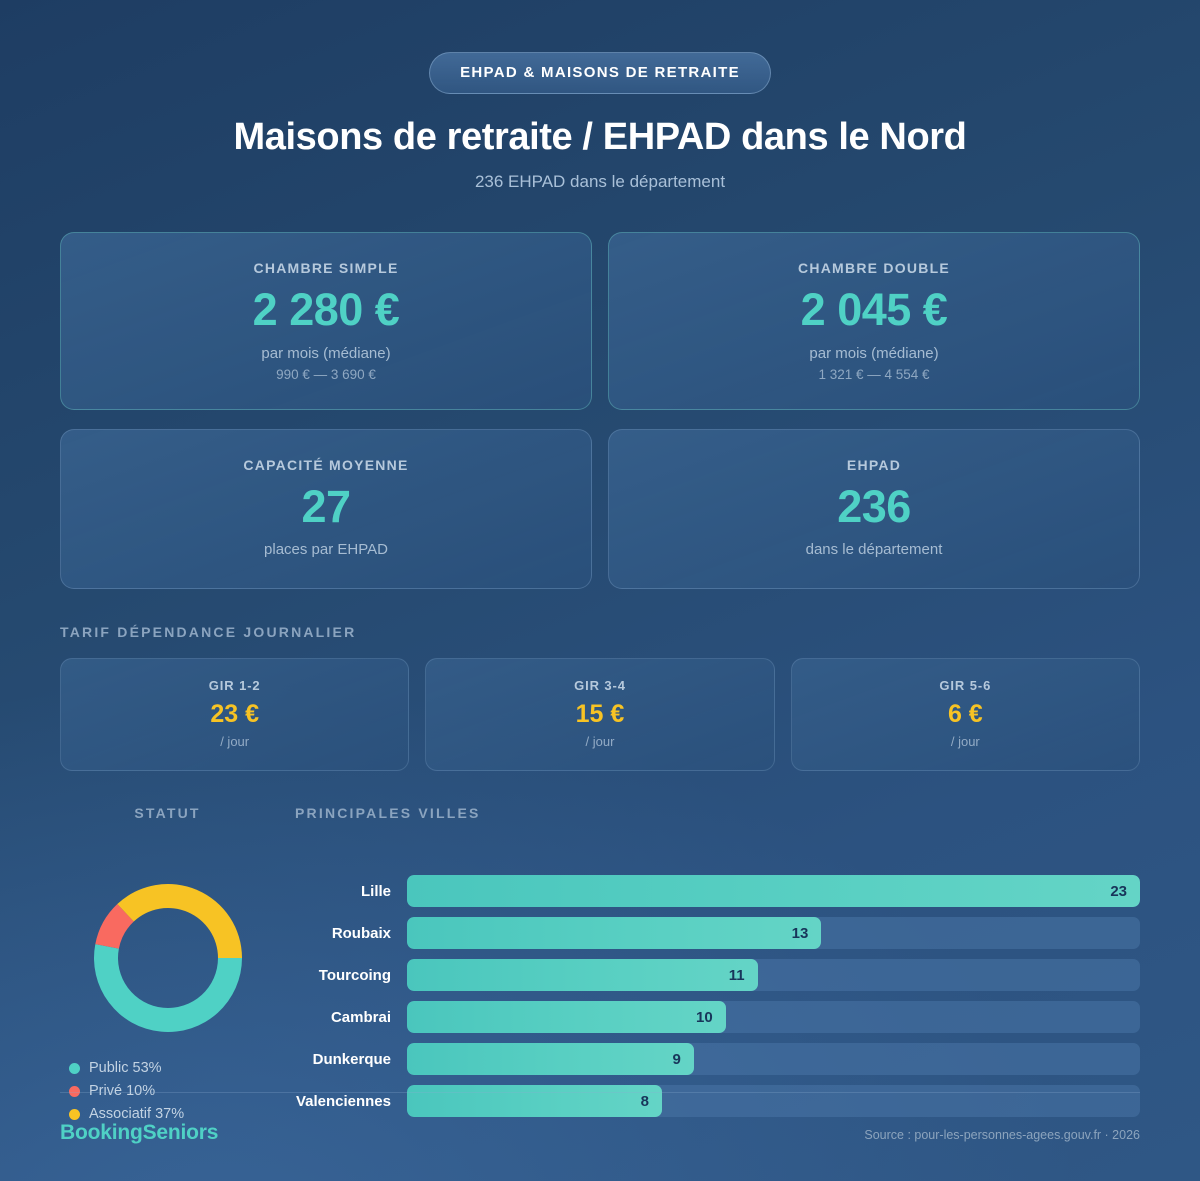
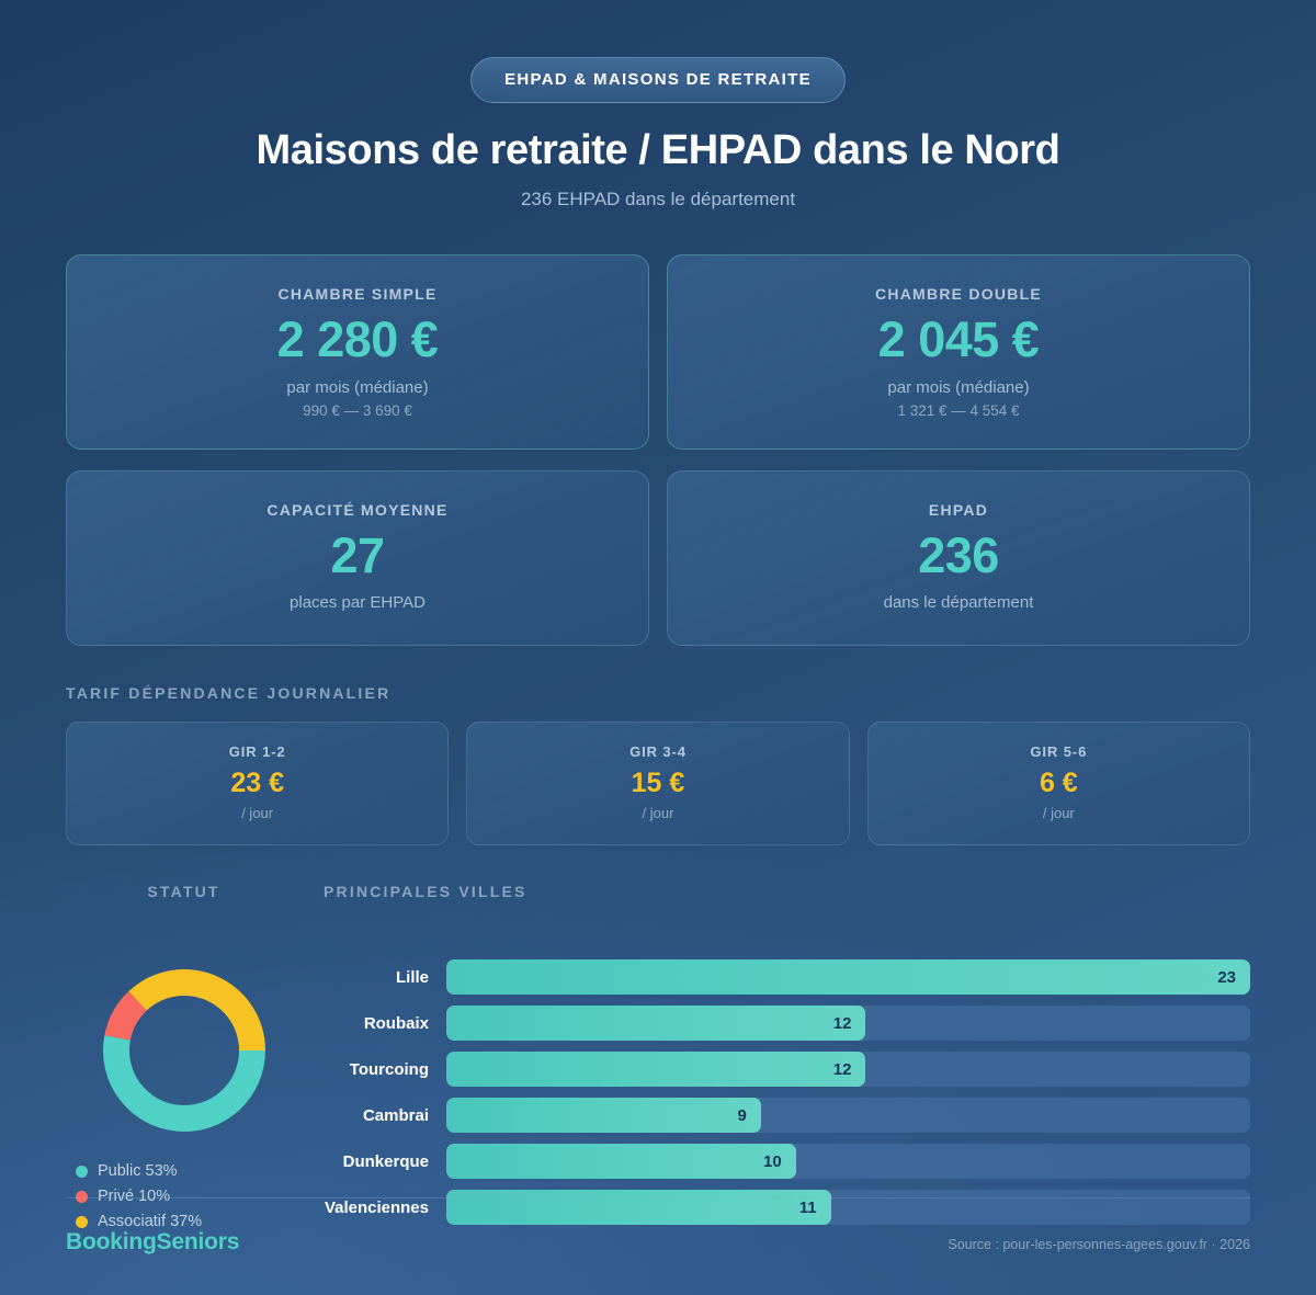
PRINCIPALES VILLES/Roubaix: 13 -> 12
PRINCIPALES VILLES/Tourcoing: 11 -> 12
PRINCIPALES VILLES/Cambrai: 10 -> 9
PRINCIPALES VILLES/Dunkerque: 9 -> 10
PRINCIPALES VILLES/Valenciennes: 8 -> 11
